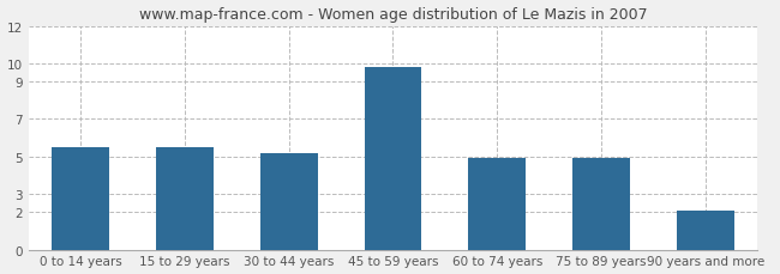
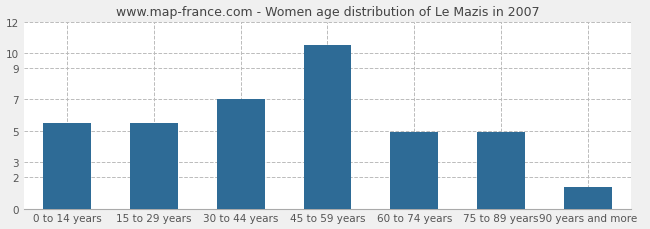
30 to 44 years: 5.2 -> 7.0
45 to 59 years: 9.8 -> 10.5
90 years and more: 2.1 -> 1.4
